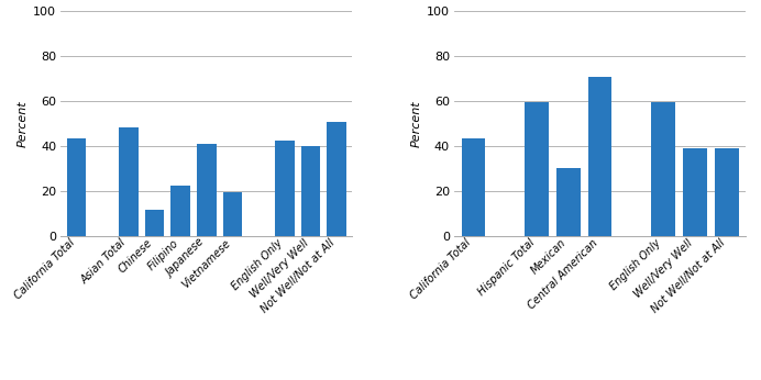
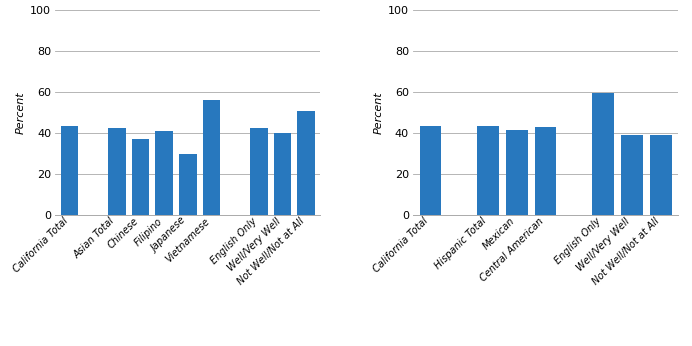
Asian Total: 48.5 -> 42.3
Chinese: 11.5 -> 36.9
Filipino: 22.5 -> 40.8
Japanese: 41.0 -> 29.7
Vietnamese: 19.5 -> 55.9
Hispanic Total: 59.5 -> 43.3
Mexican: 30.0 -> 41.6
Central American: 71.0 -> 42.9
